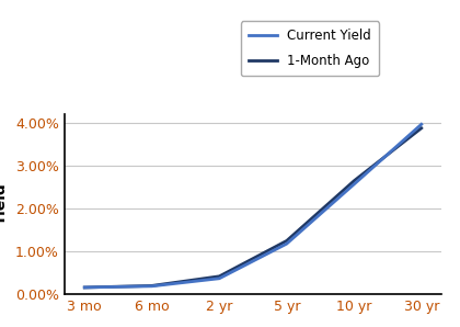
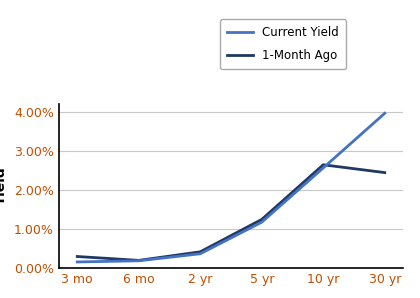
1-Month Ago/3 mo: 0.16% -> 0.30%
1-Month Ago/30 yr: 3.88% -> 2.45%
